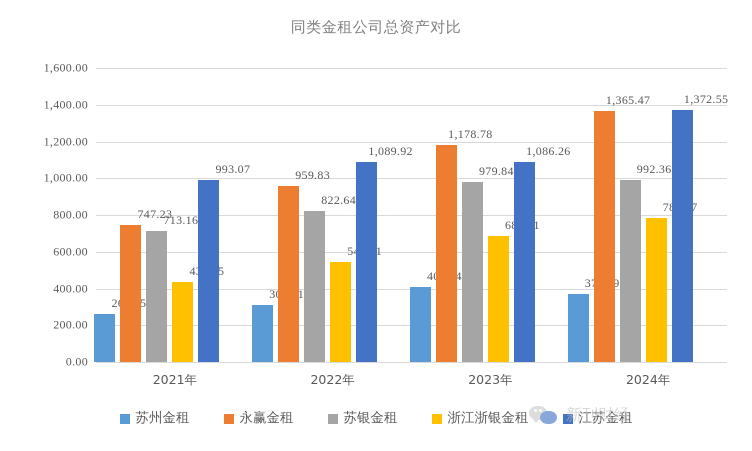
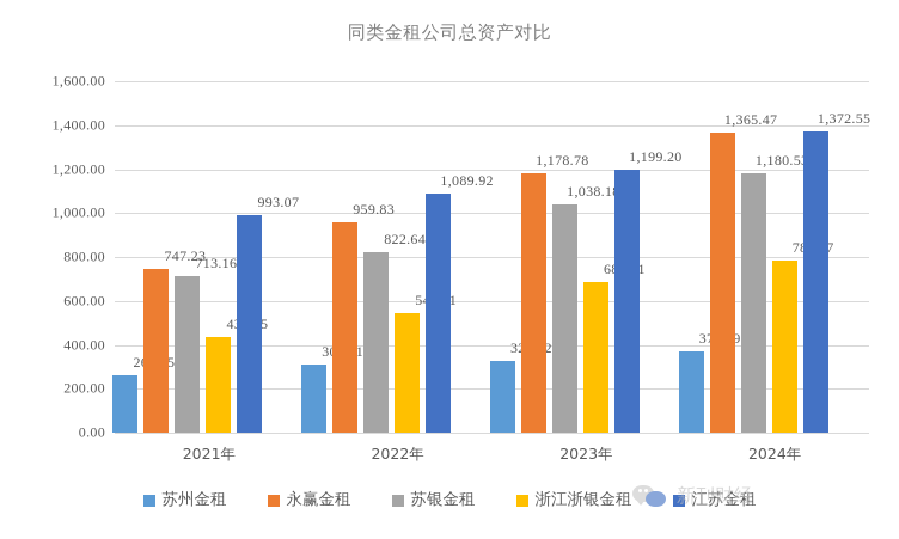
苏州金租/2023年: 405.74 -> 328.92
苏银金租/2023年: 979.84 -> 1,038.18
江苏金租/2023年: 1,086.26 -> 1,199.20
苏银金租/2024年: 992.36 -> 1,180.53
